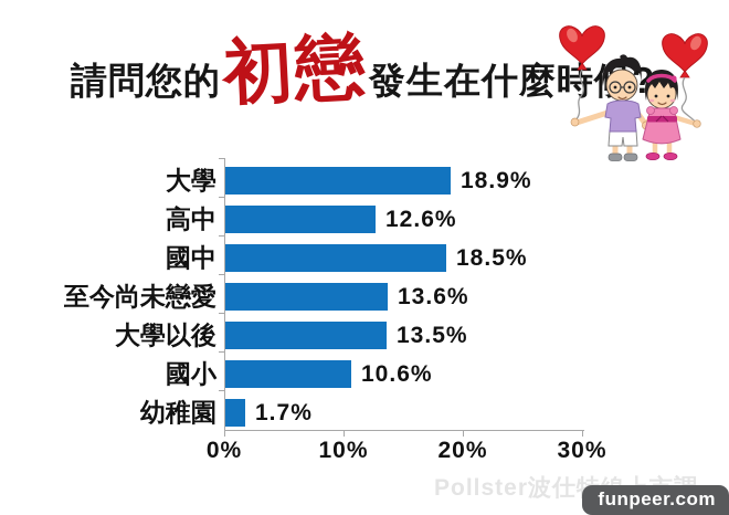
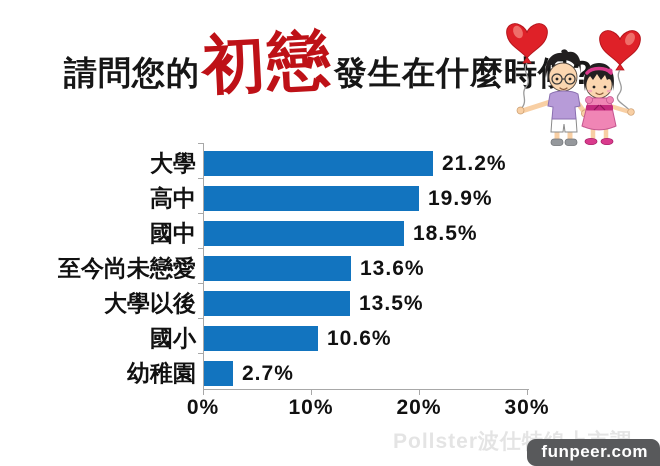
大學: 18.9% -> 21.2%
高中: 12.6% -> 19.9%
幼稚園: 1.7% -> 2.7%
